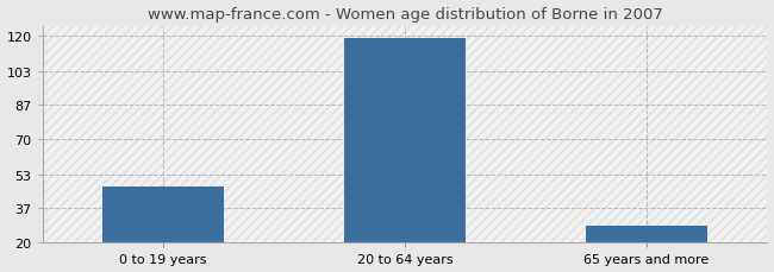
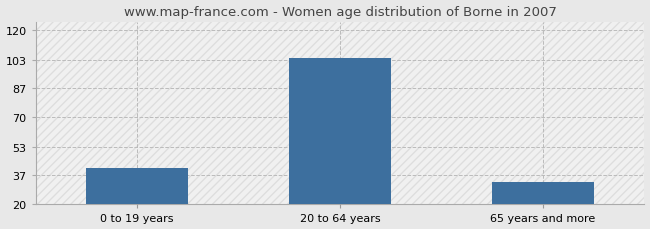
0 to 19 years: 47 -> 41
20 to 64 years: 119 -> 104
65 years and more: 28 -> 33
